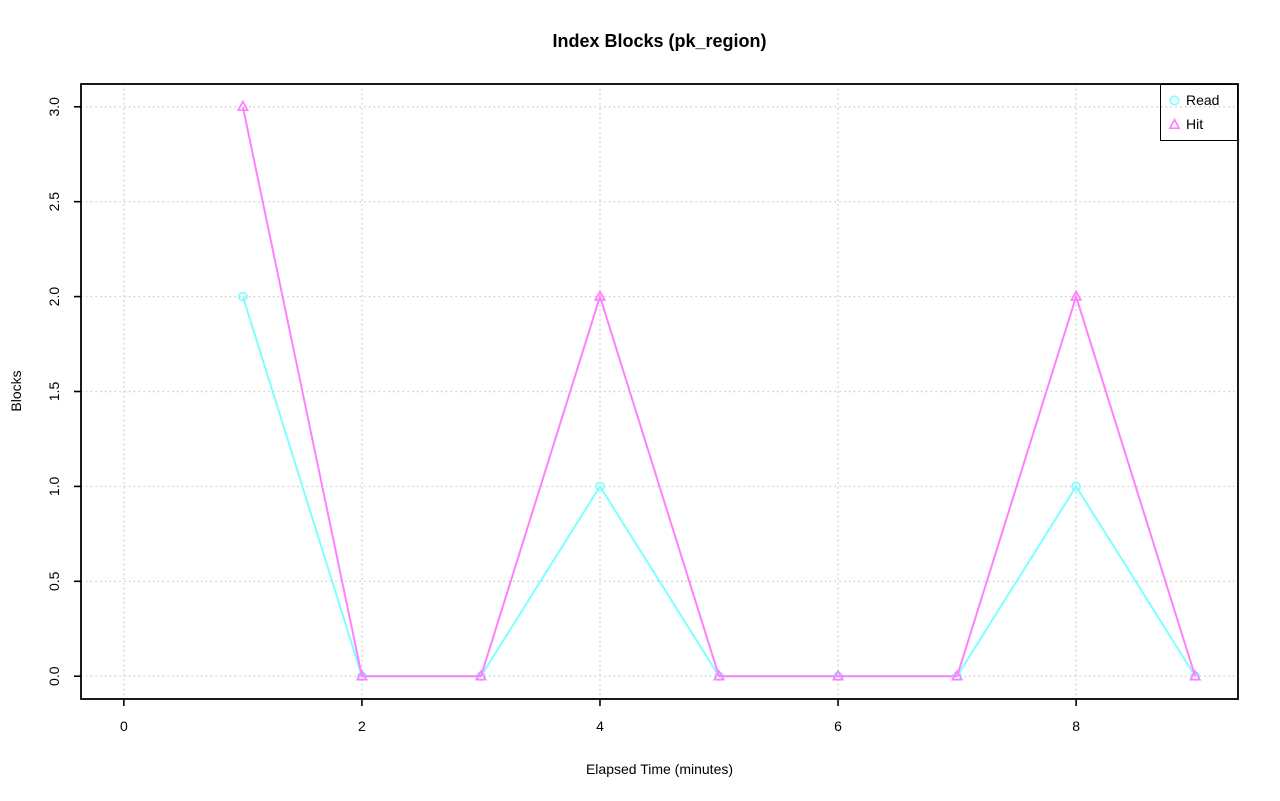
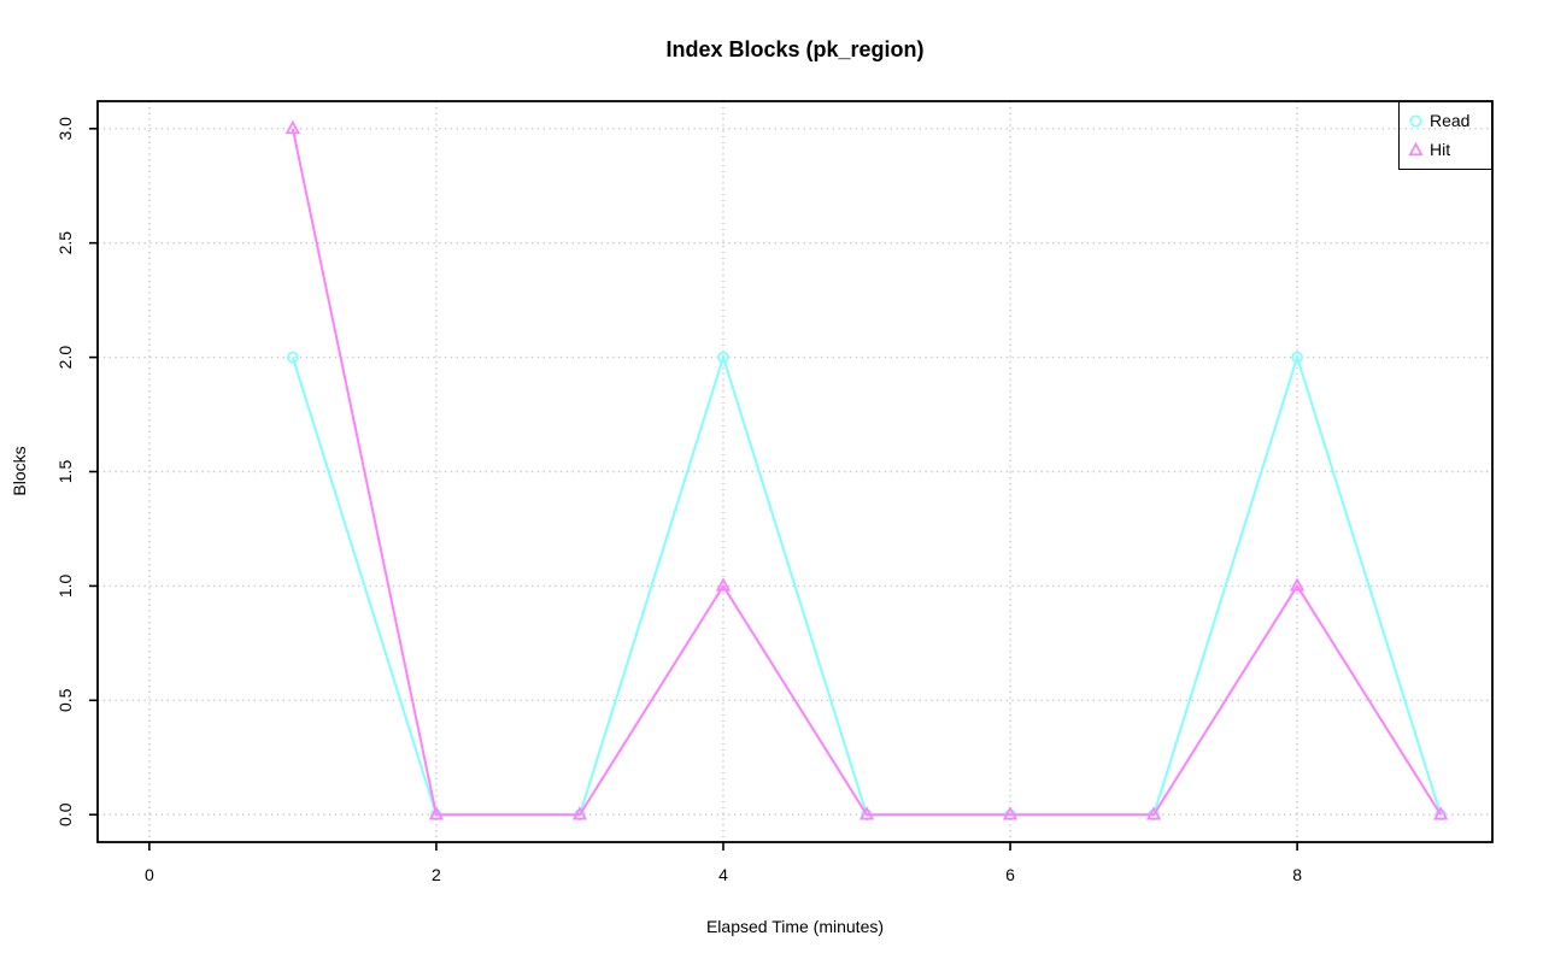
Read/4: 1 -> 2
Hit/4: 2 -> 1
Read/8: 1 -> 2
Hit/8: 2 -> 1
